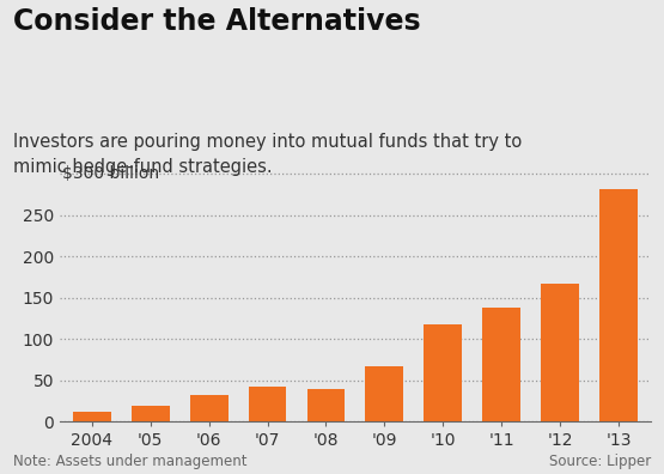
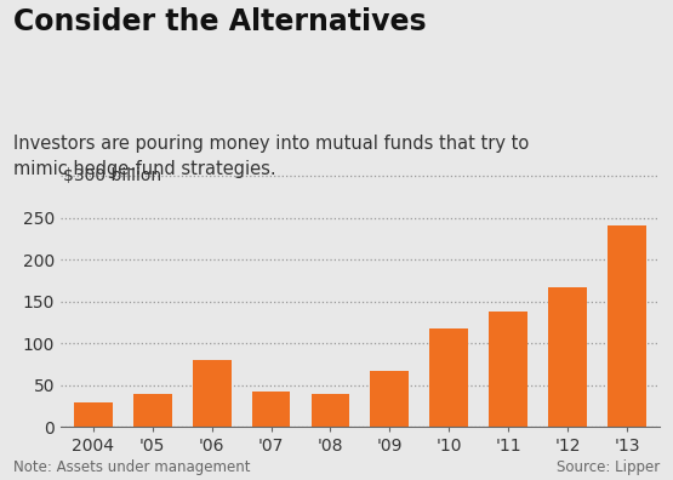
2004: 12 -> 30
'05: 20 -> 40
'06: 32 -> 80
'13: 282 -> 242
